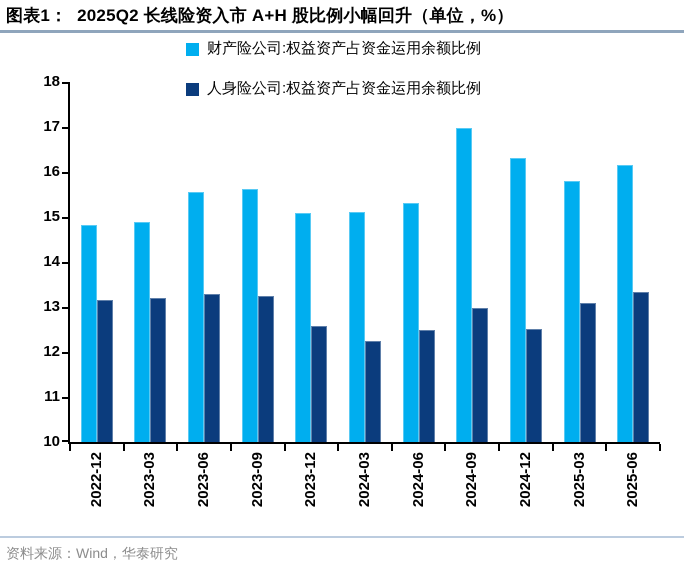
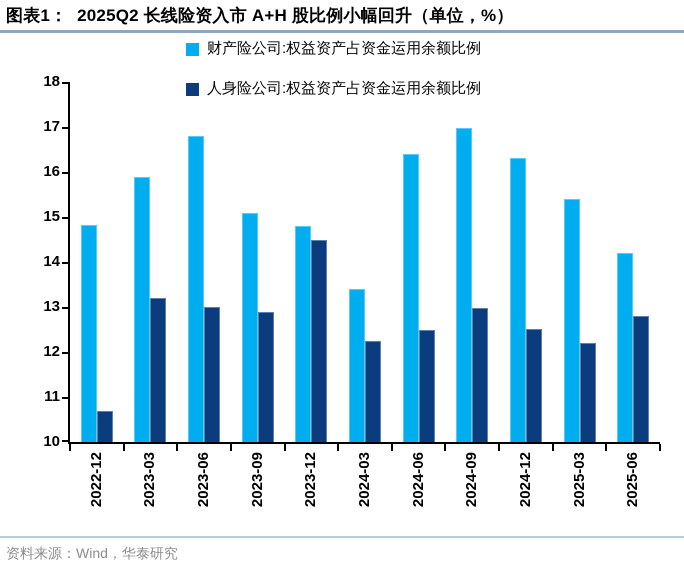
人身险公司:权益资产占资金运用余额比例/2022-12: 13.2 -> 10.7
财产险公司:权益资产占资金运用余额比例/2023-03: 14.9 -> 15.9
财产险公司:权益资产占资金运用余额比例/2023-06: 15.6 -> 16.8
人身险公司:权益资产占资金运用余额比例/2023-06: 13.3 -> 13.0
财产险公司:权益资产占资金运用余额比例/2023-09: 15.6 -> 15.1
人身险公司:权益资产占资金运用余额比例/2023-09: 13.2 -> 12.9
财产险公司:权益资产占资金运用余额比例/2023-12: 15.1 -> 14.8
人身险公司:权益资产占资金运用余额比例/2023-12: 12.6 -> 14.5
财产险公司:权益资产占资金运用余额比例/2024-03: 15.1 -> 13.4
财产险公司:权益资产占资金运用余额比例/2024-06: 15.3 -> 16.4
财产险公司:权益资产占资金运用余额比例/2025-03: 15.8 -> 15.4
人身险公司:权益资产占资金运用余额比例/2025-03: 13.1 -> 12.2
财产险公司:权益资产占资金运用余额比例/2025-06: 16.1 -> 14.2
人身险公司:权益资产占资金运用余额比例/2025-06: 13.3 -> 12.8
